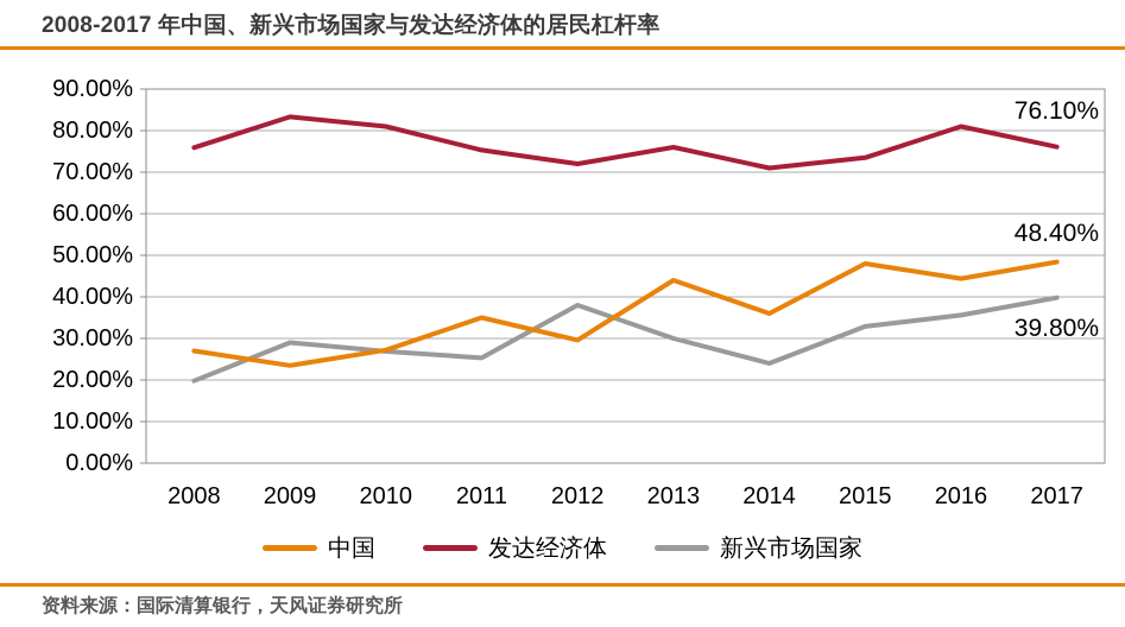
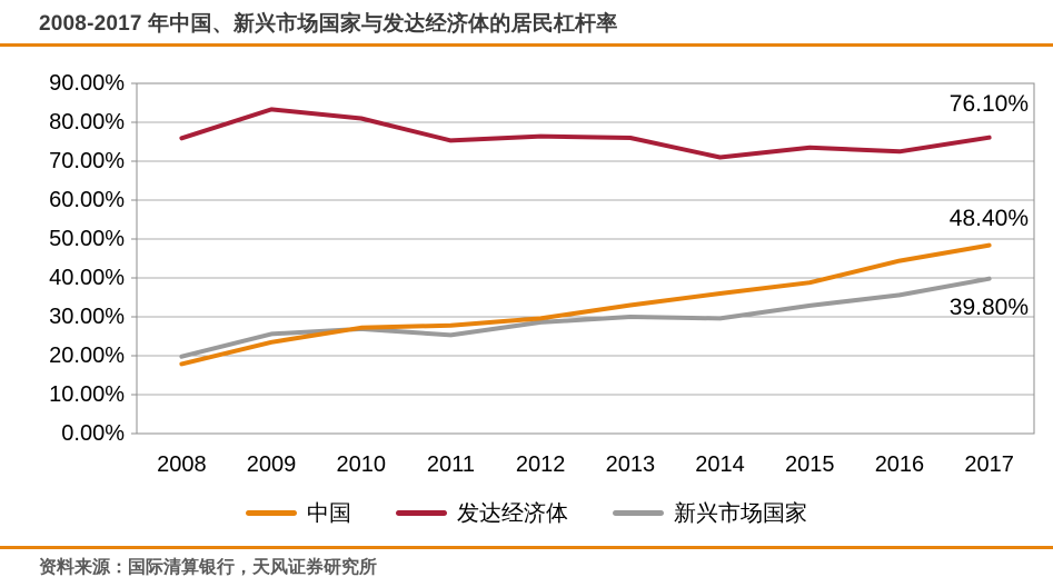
中国/2008: 27% -> 18%
新兴市场国家/2009: 29% -> 26%
中国/2011: 35% -> 28%
发达经济体/2012: 72% -> 76%
新兴市场国家/2012: 38% -> 29%
中国/2013: 44% -> 33%
新兴市场国家/2014: 24% -> 30%
中国/2015: 48% -> 39%
发达经济体/2016: 81% -> 72%
